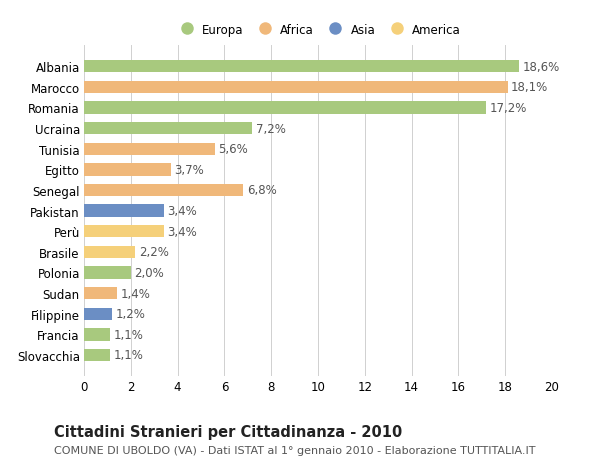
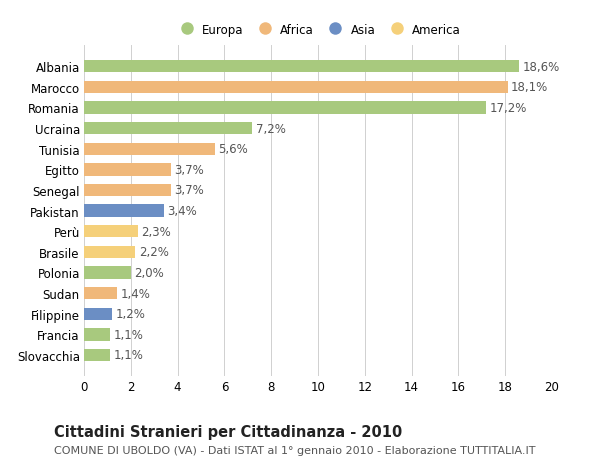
Senegal: 6,8% -> 3,7%
Perù: 3,4% -> 2,3%
